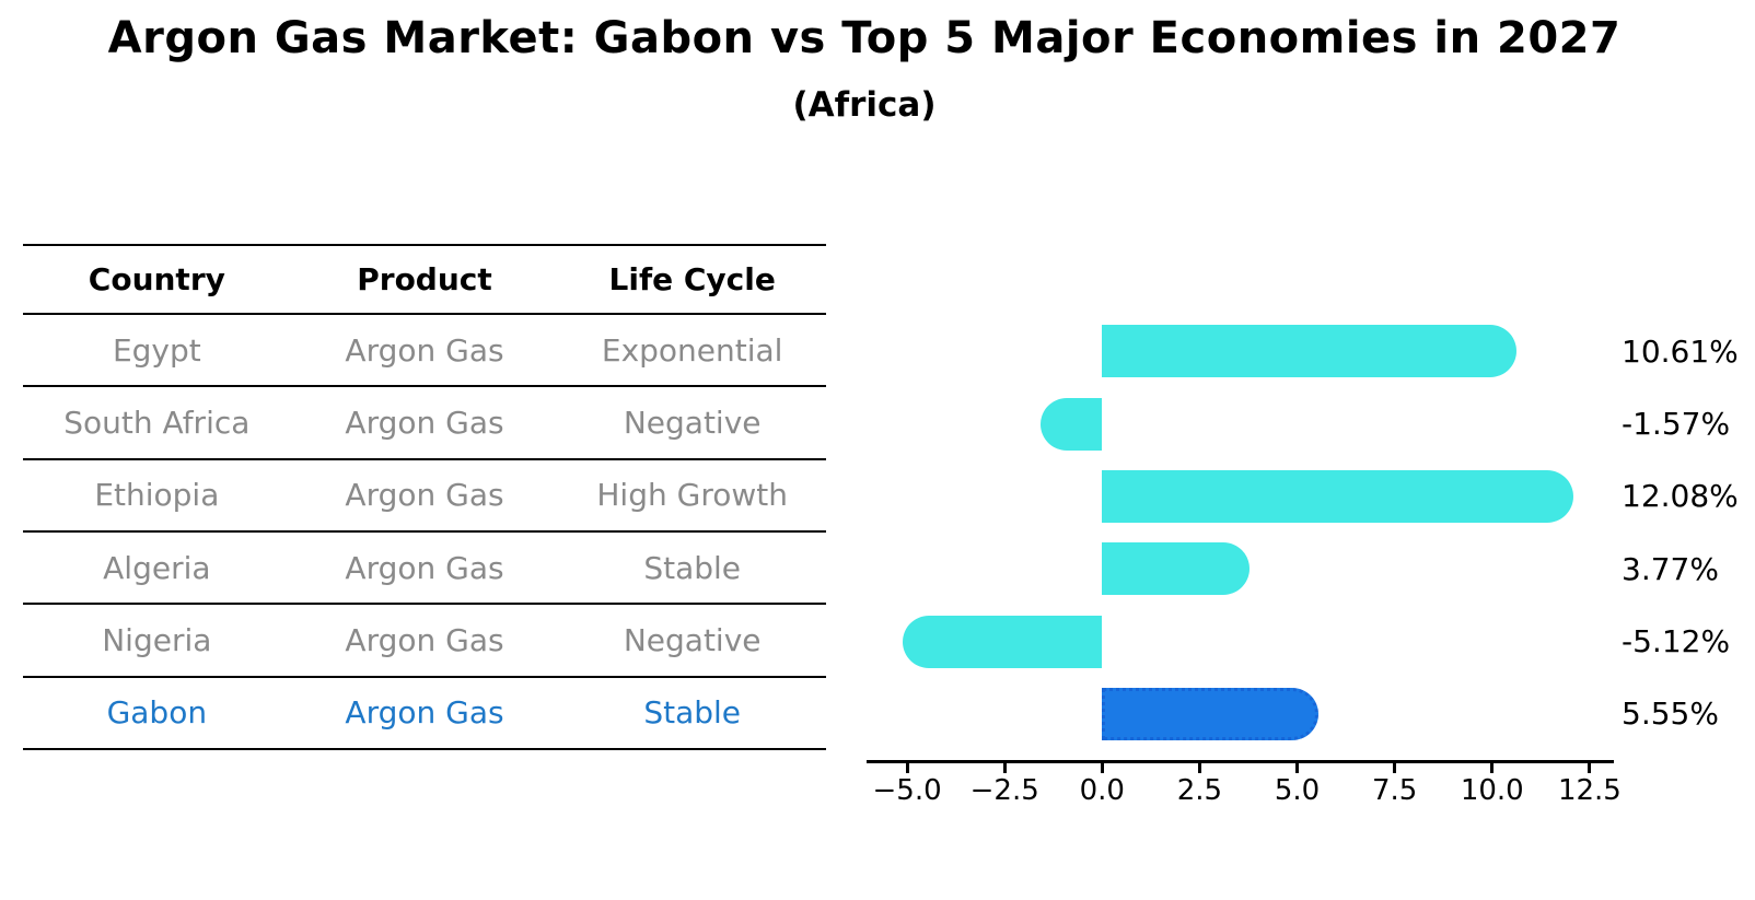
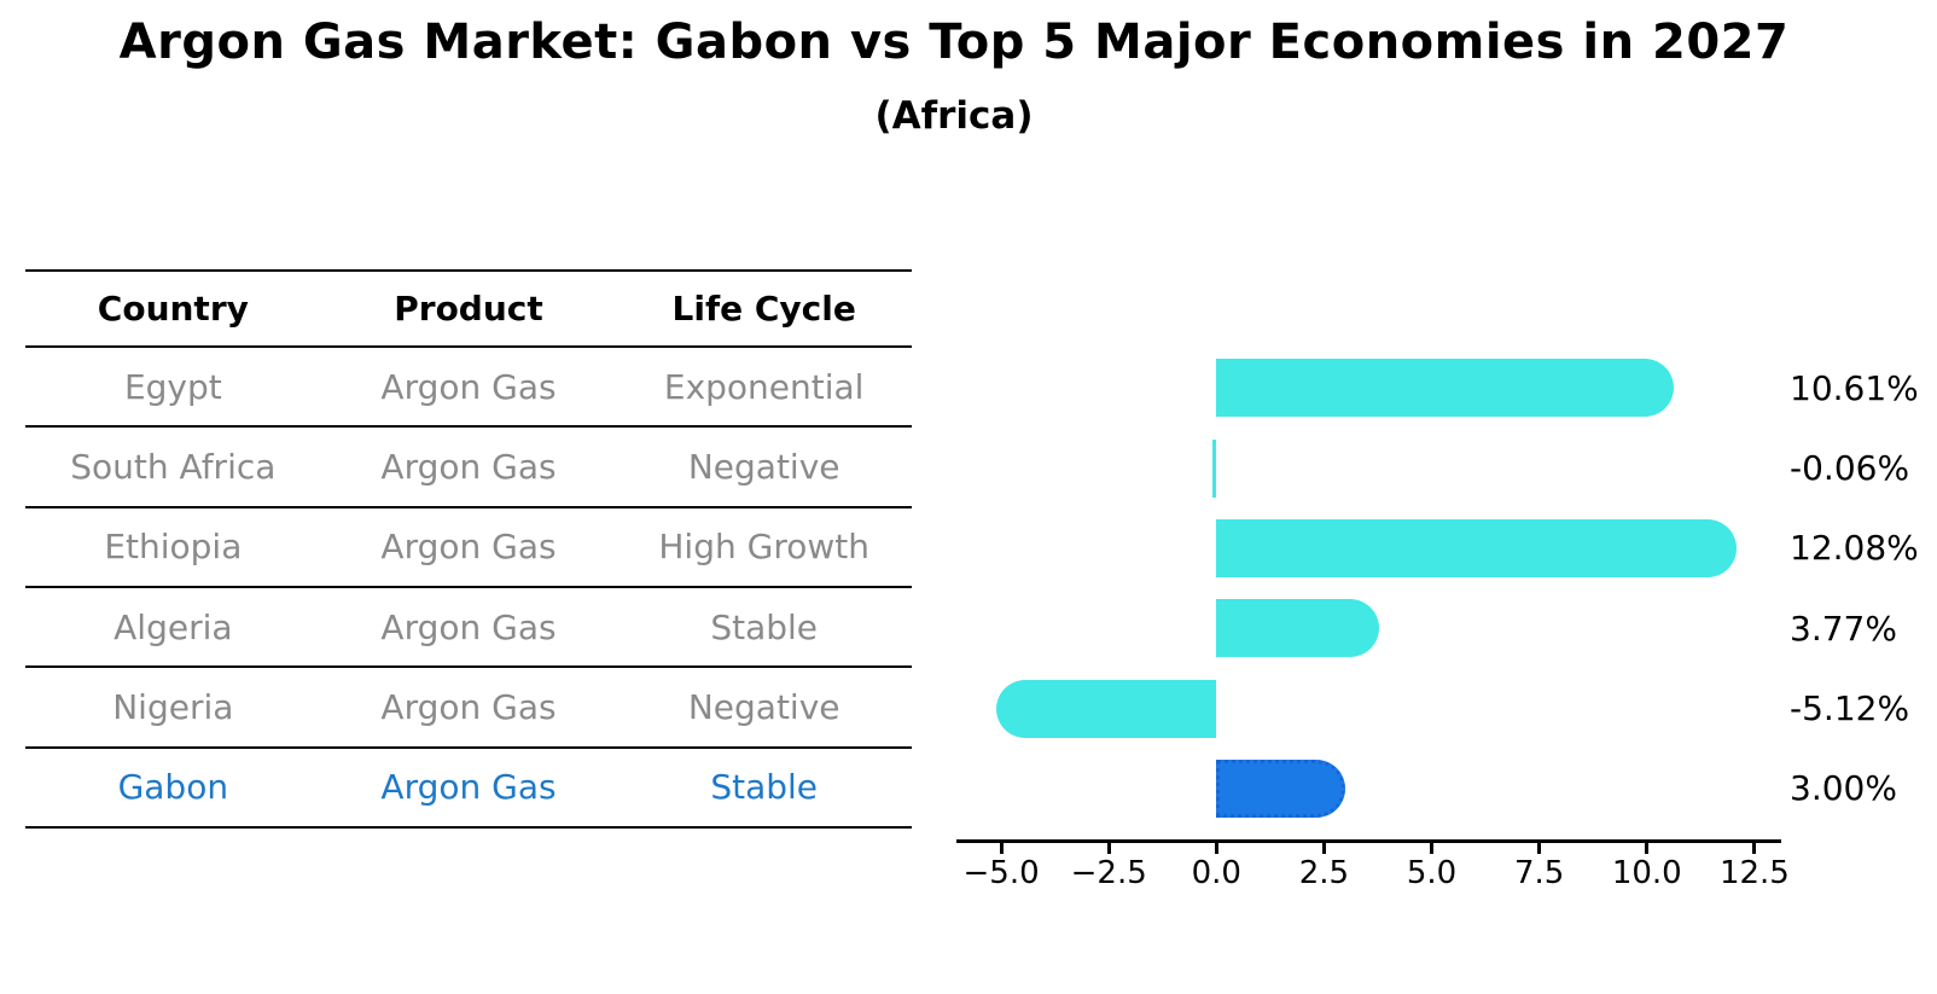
South Africa: -1.57% -> -0.06%
Gabon: 5.55% -> 3.00%
